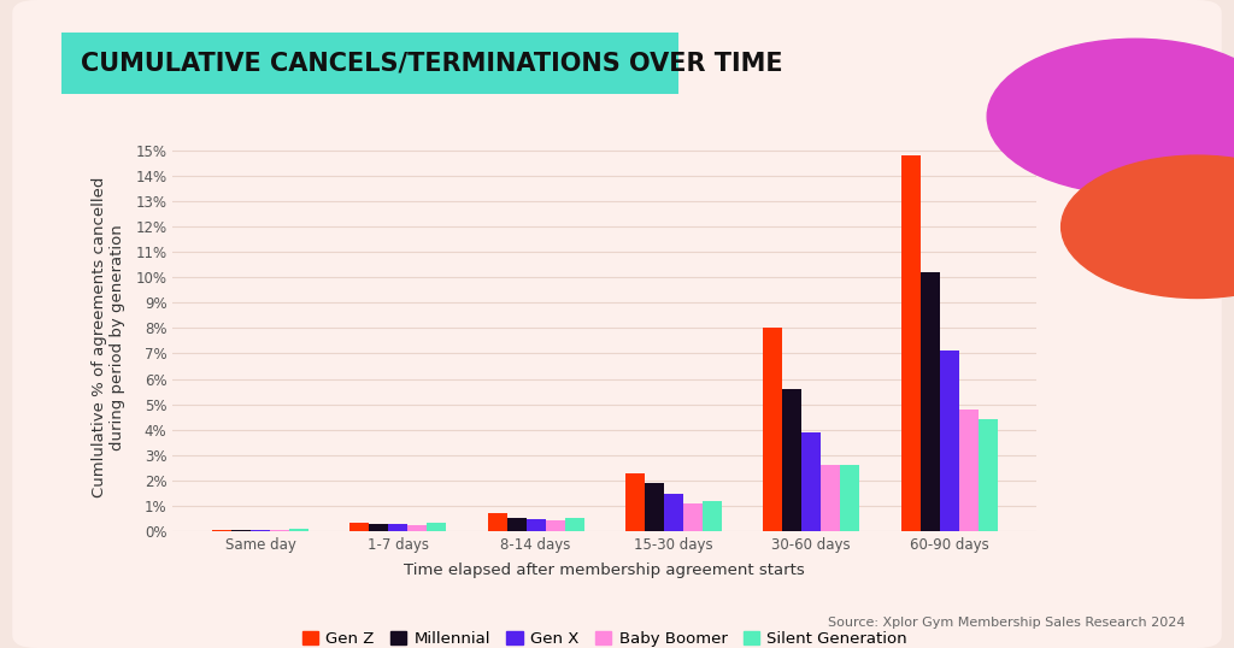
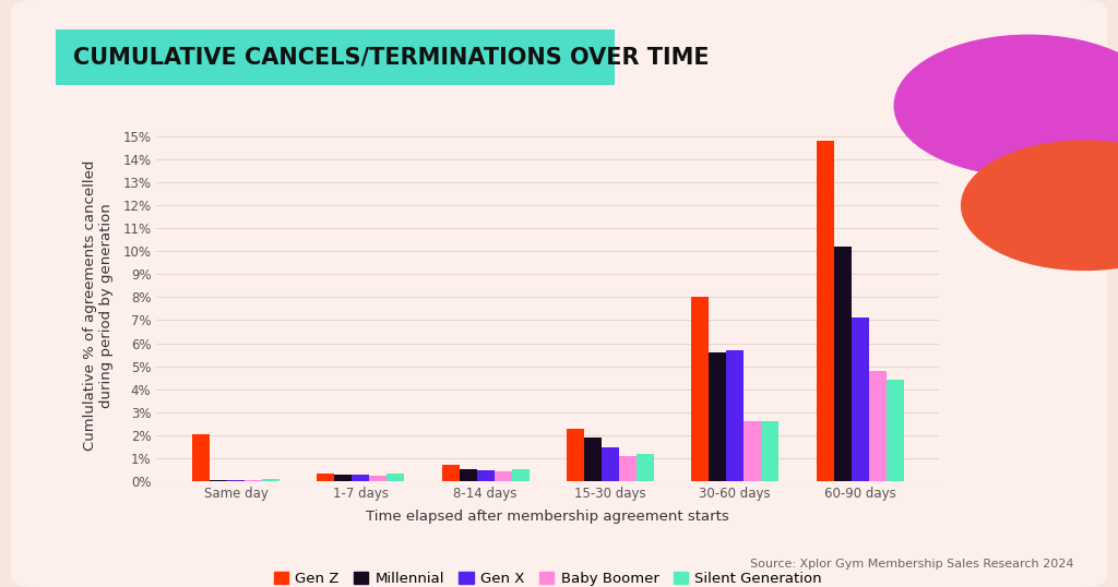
Gen Z/Same day: 0.05% -> 2.05%
Gen X/30-60 days: 3.90% -> 5.70%
